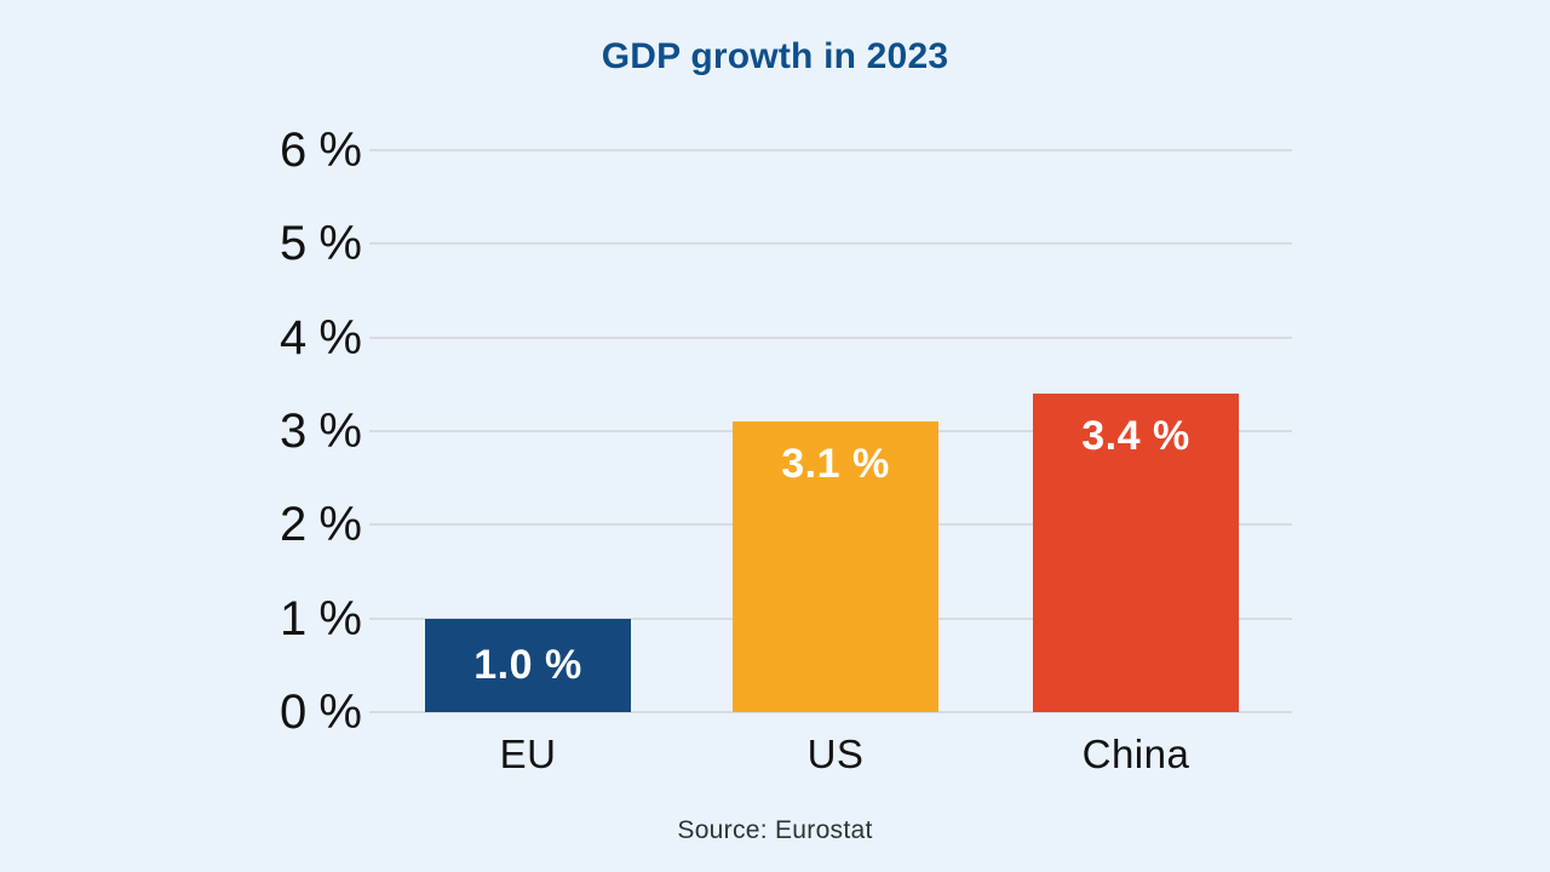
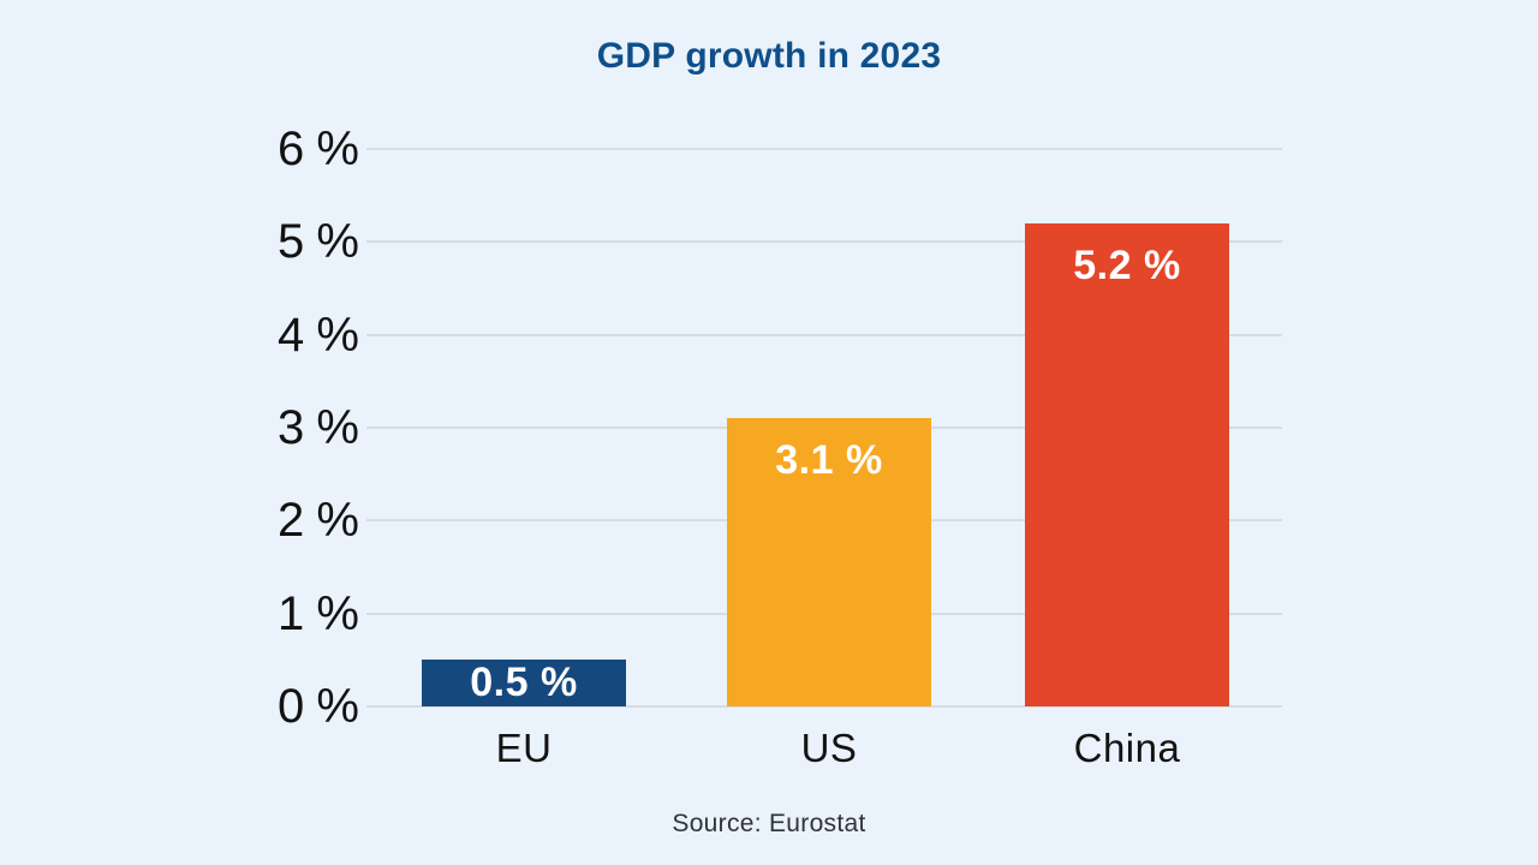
EU: 1.0 -> 0.5
China: 3.4 -> 5.2
